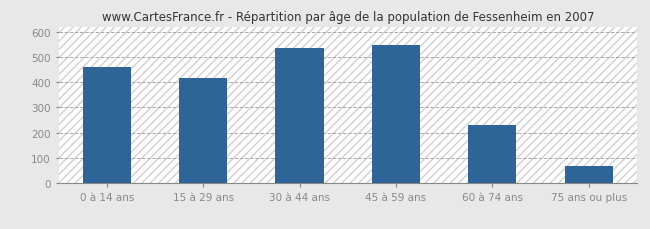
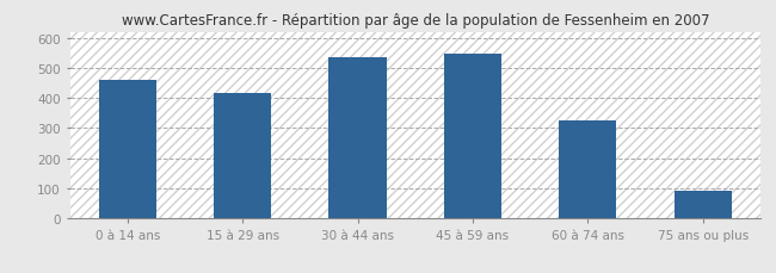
60 à 74 ans: 230 -> 325
75 ans ou plus: 68 -> 90
